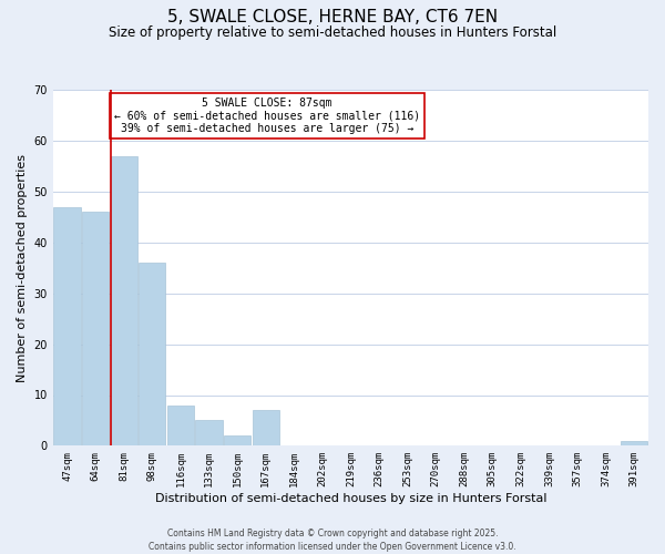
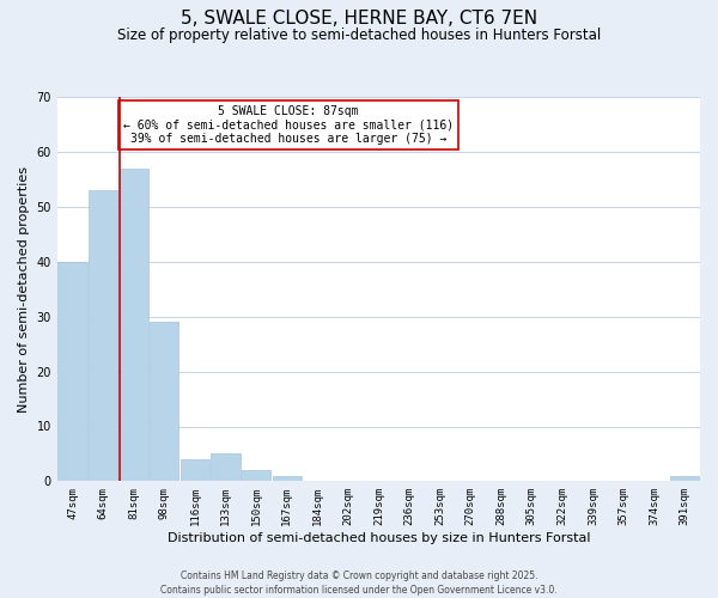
47sqm: 47 -> 40
64sqm: 46 -> 53
98sqm: 36 -> 29
116sqm: 8 -> 4
167sqm: 7 -> 1
